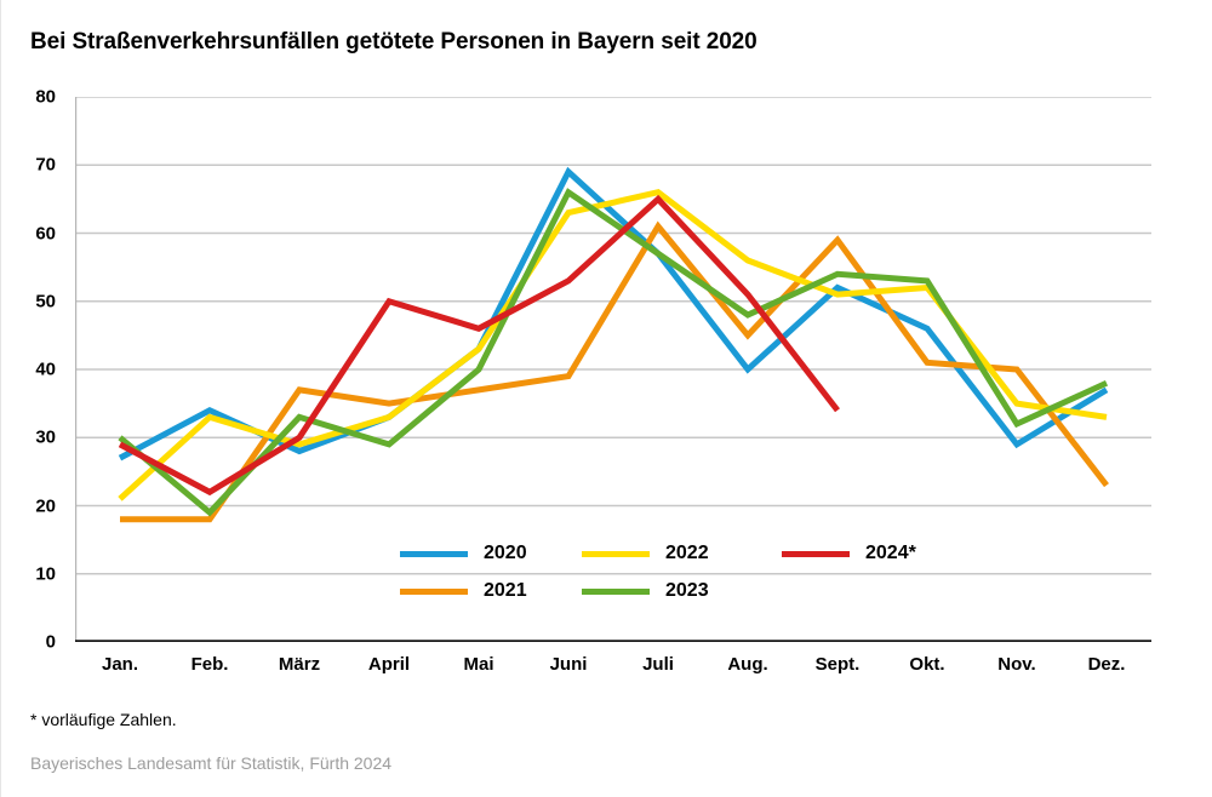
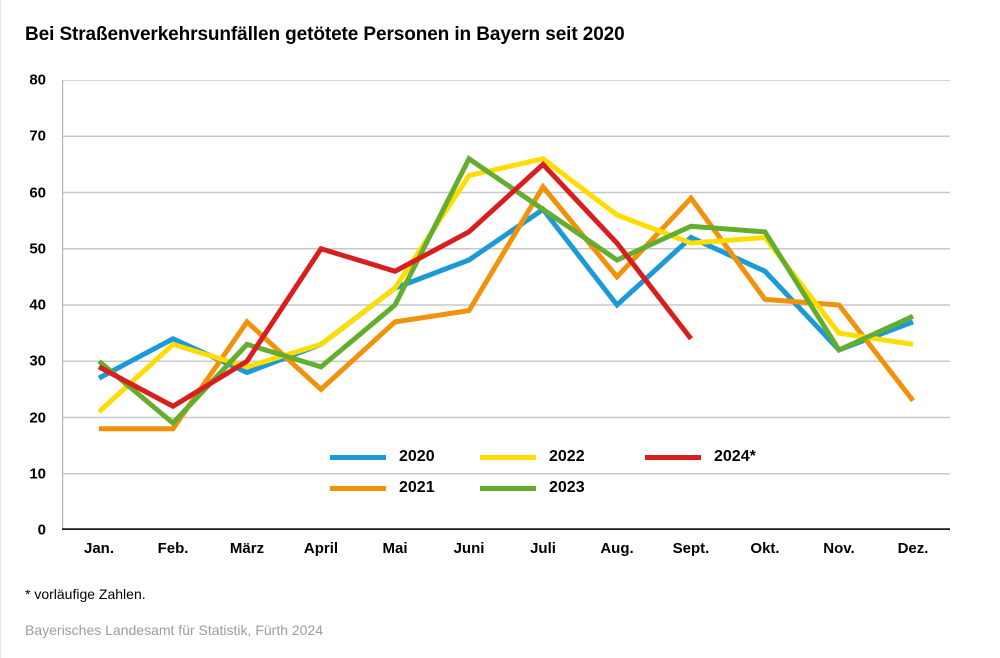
2021/April: 35 -> 25
2020/Juni: 69 -> 48
2020/Nov.: 29 -> 32
